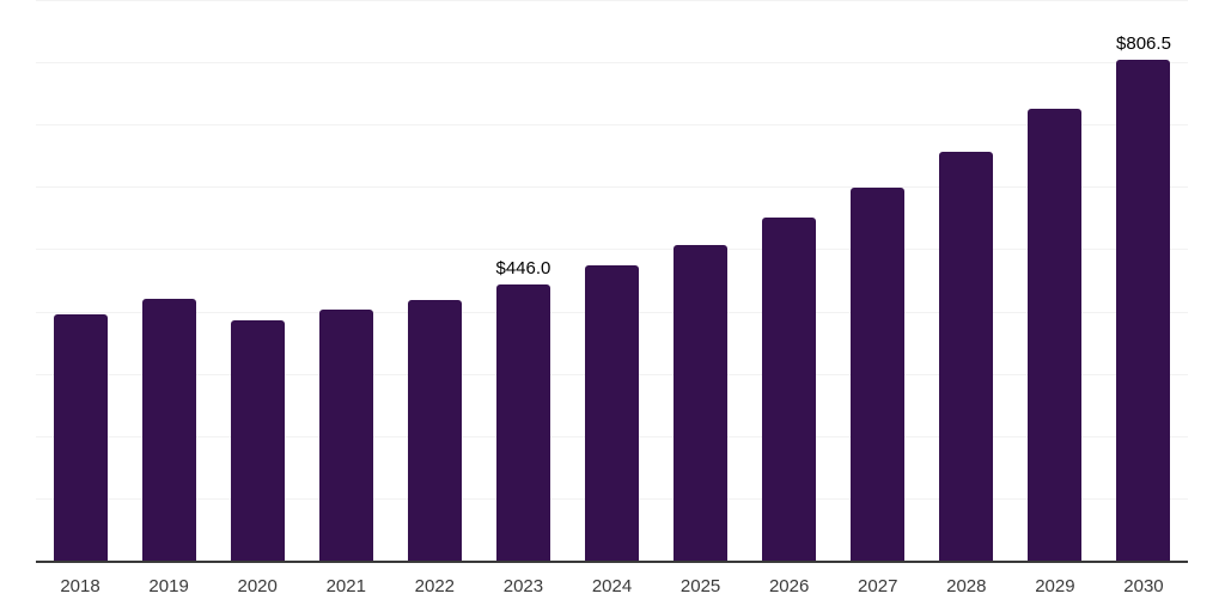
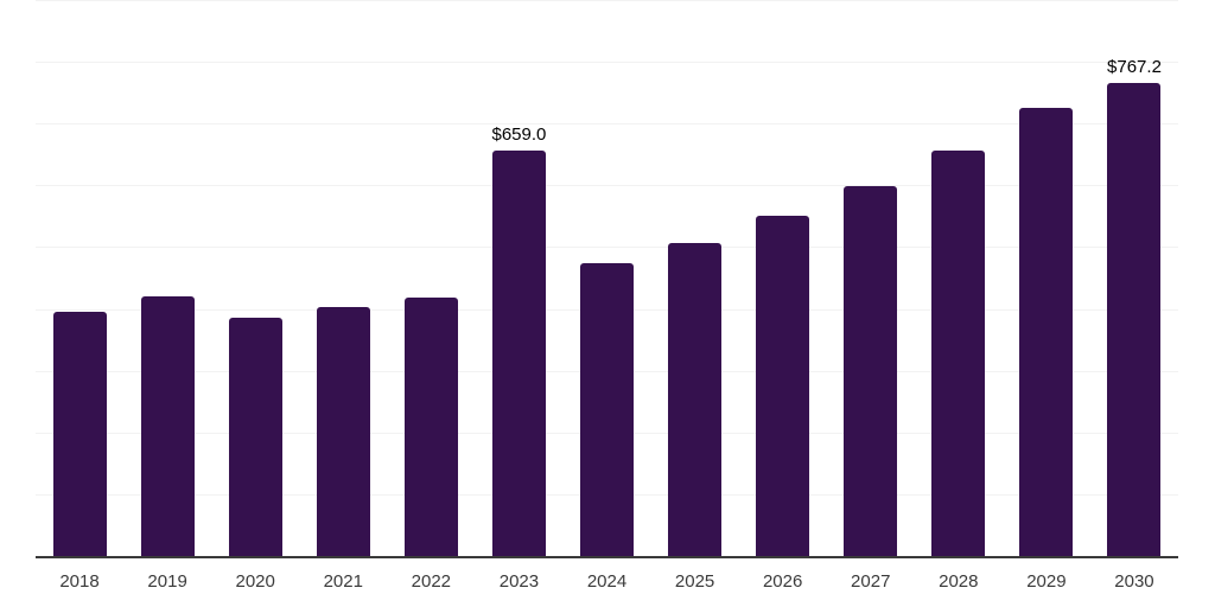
2023: $446.0 -> $659.0
2030: $806.5 -> $767.2
